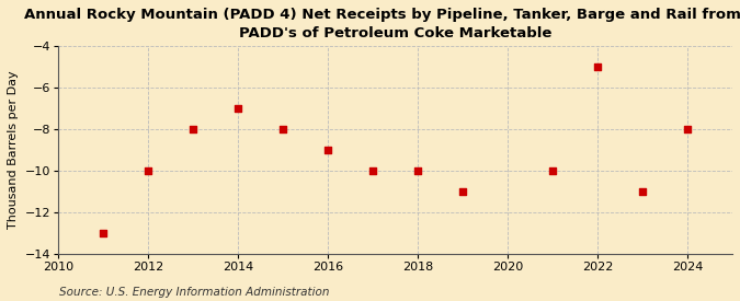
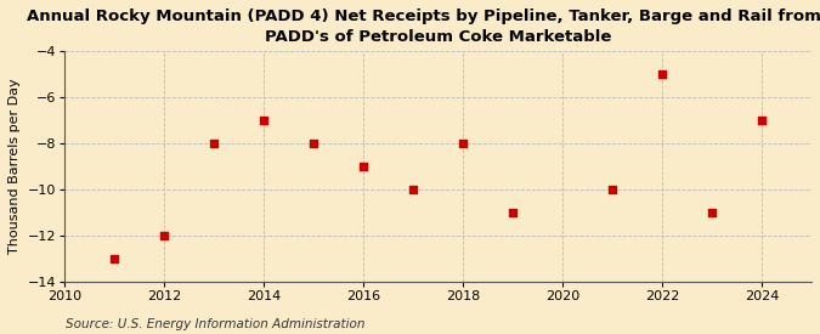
2012: -10 -> -12
2018: -10 -> -8
2024: -8 -> -7
